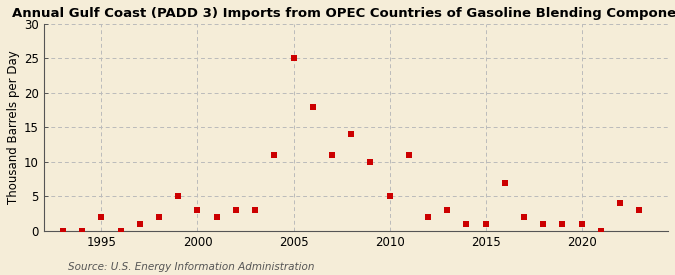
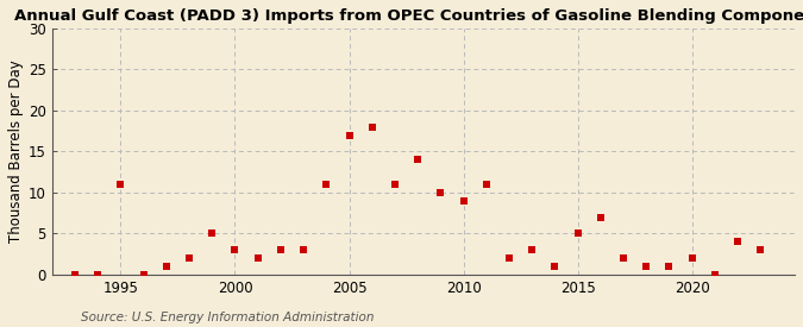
1995: 2 -> 11
2005: 25 -> 17
2010: 5 -> 9
2015: 1 -> 5
2020: 1 -> 2
